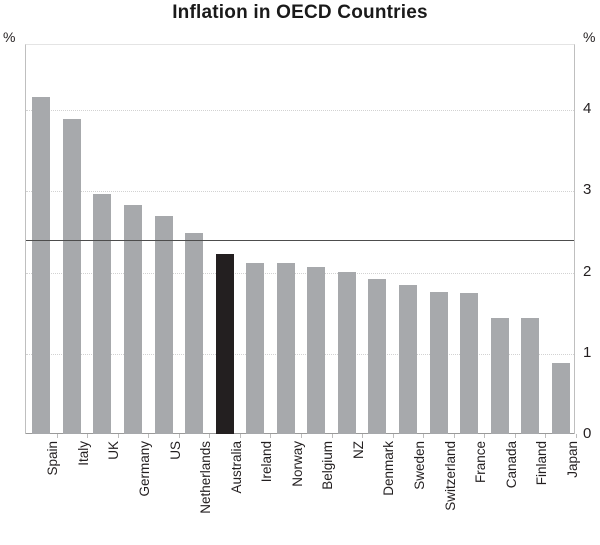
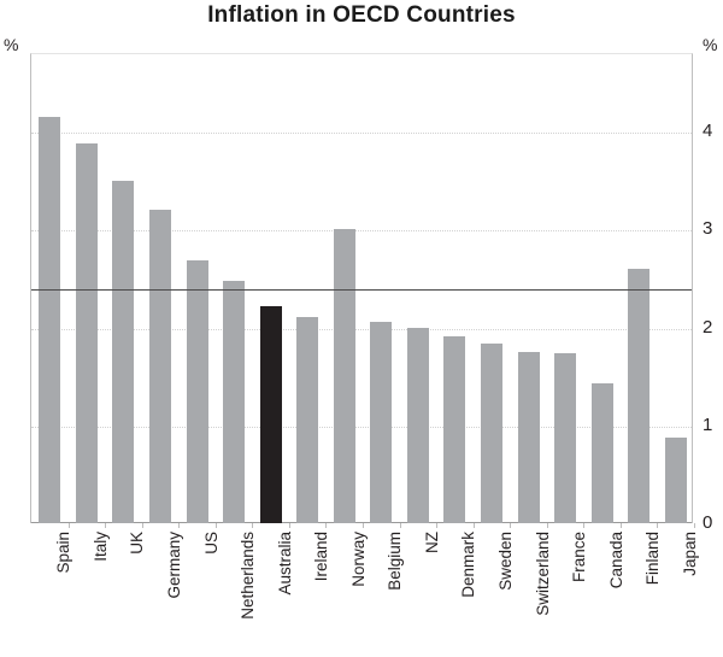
UK: 3.0 -> 3.5
Germany: 2.8 -> 3.2
Norway: 2.1 -> 3.0
Finland: 1.4 -> 2.6
